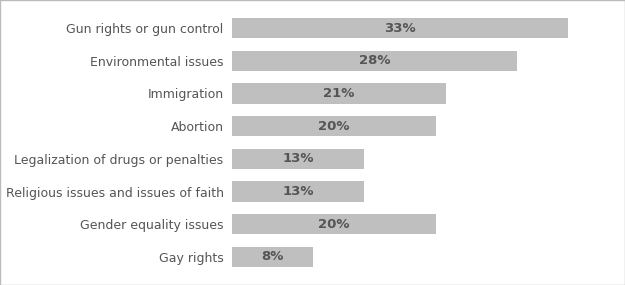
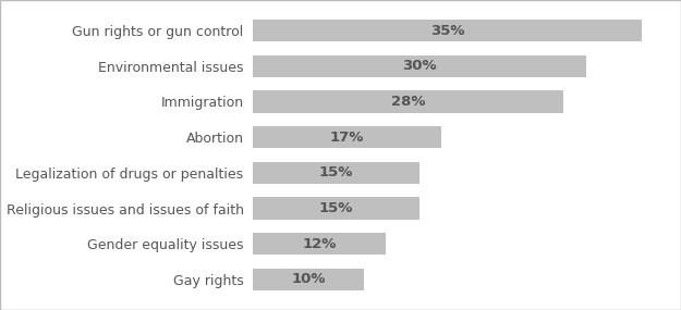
Gun rights or gun control: 33% -> 35%
Environmental issues: 28% -> 30%
Immigration: 21% -> 28%
Abortion: 20% -> 17%
Legalization of drugs or penalties: 13% -> 15%
Religious issues and issues of faith: 13% -> 15%
Gender equality issues: 20% -> 12%
Gay rights: 8% -> 10%
